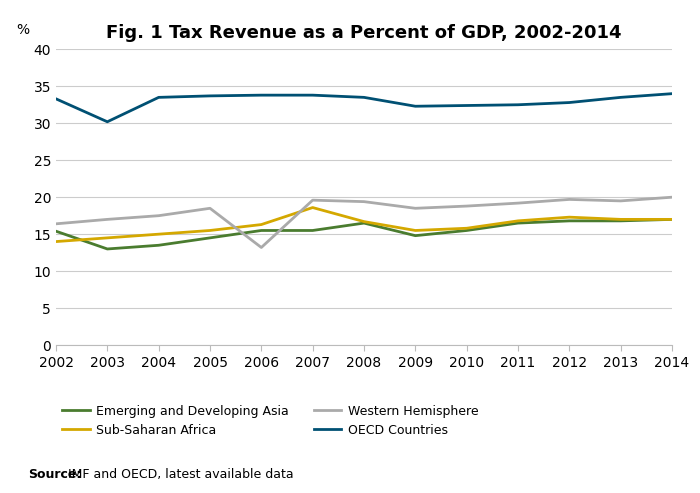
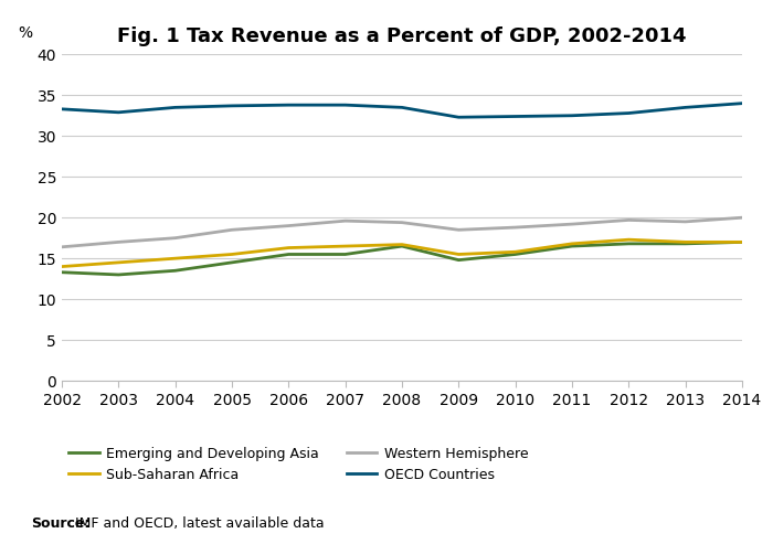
Emerging and Developing Asia/2002: 15.4 -> 13.3
OECD Countries/2003: 30.2 -> 32.9
Western Hemisphere/2006: 13.2 -> 19.0
Sub-Saharan Africa/2007: 18.6 -> 16.5
